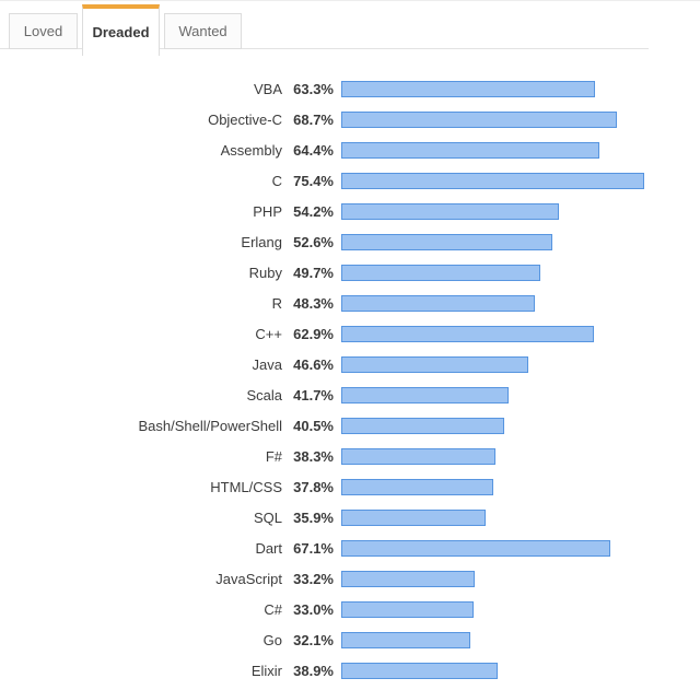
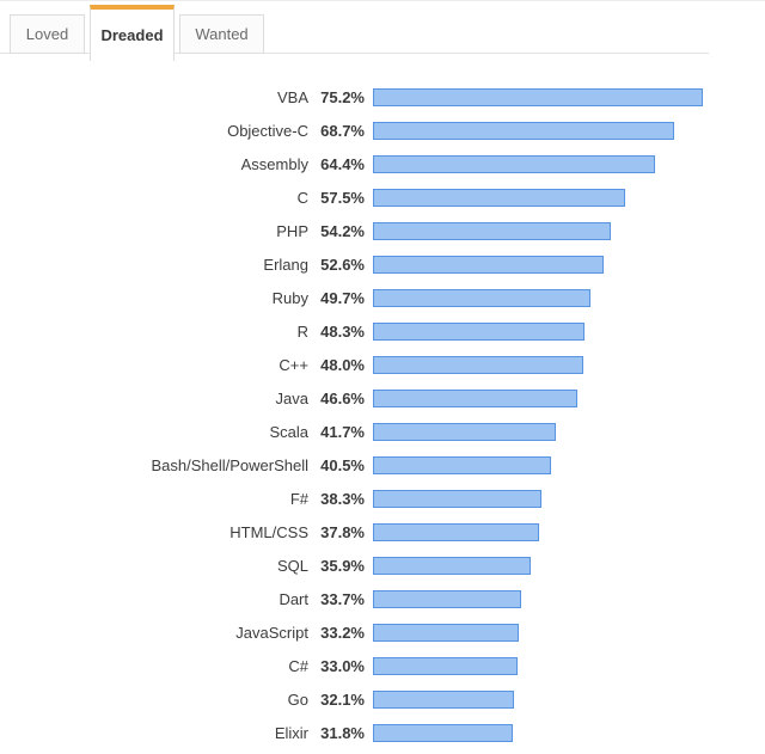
VBA: 63.3% -> 75.2%
C: 75.4% -> 57.5%
C++: 62.9% -> 48.0%
Dart: 67.1% -> 33.7%
Elixir: 38.9% -> 31.8%
